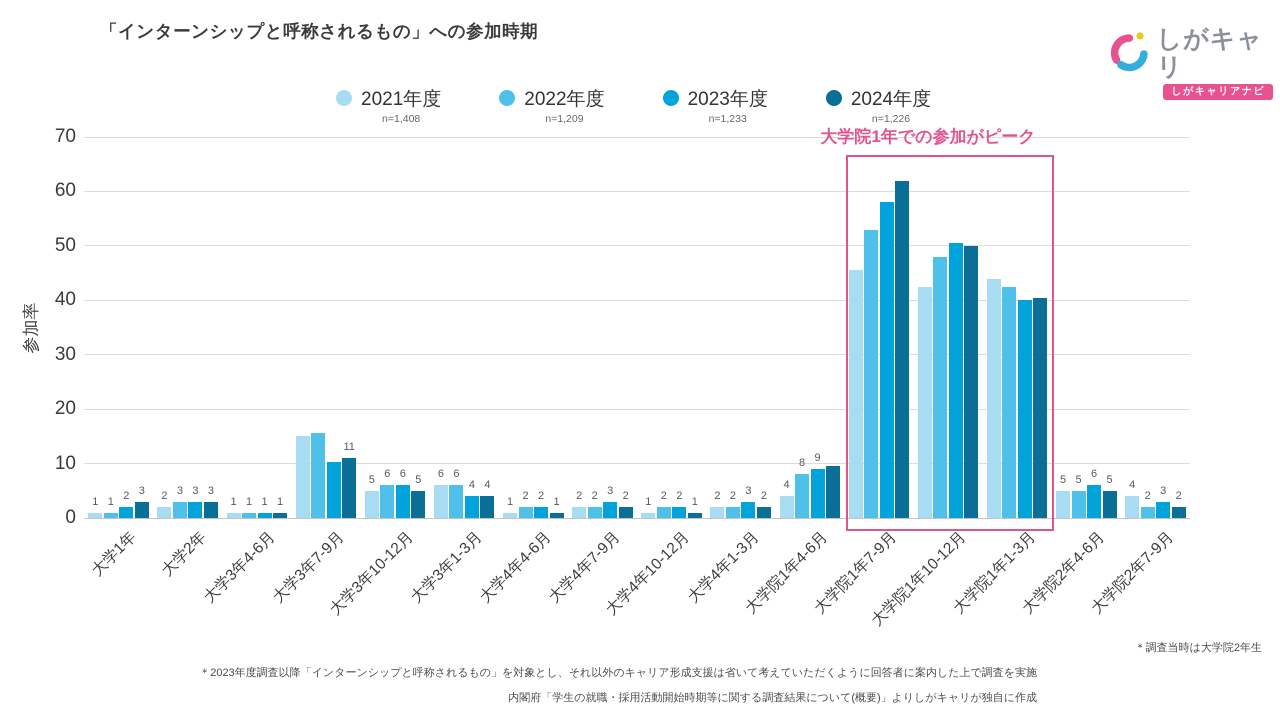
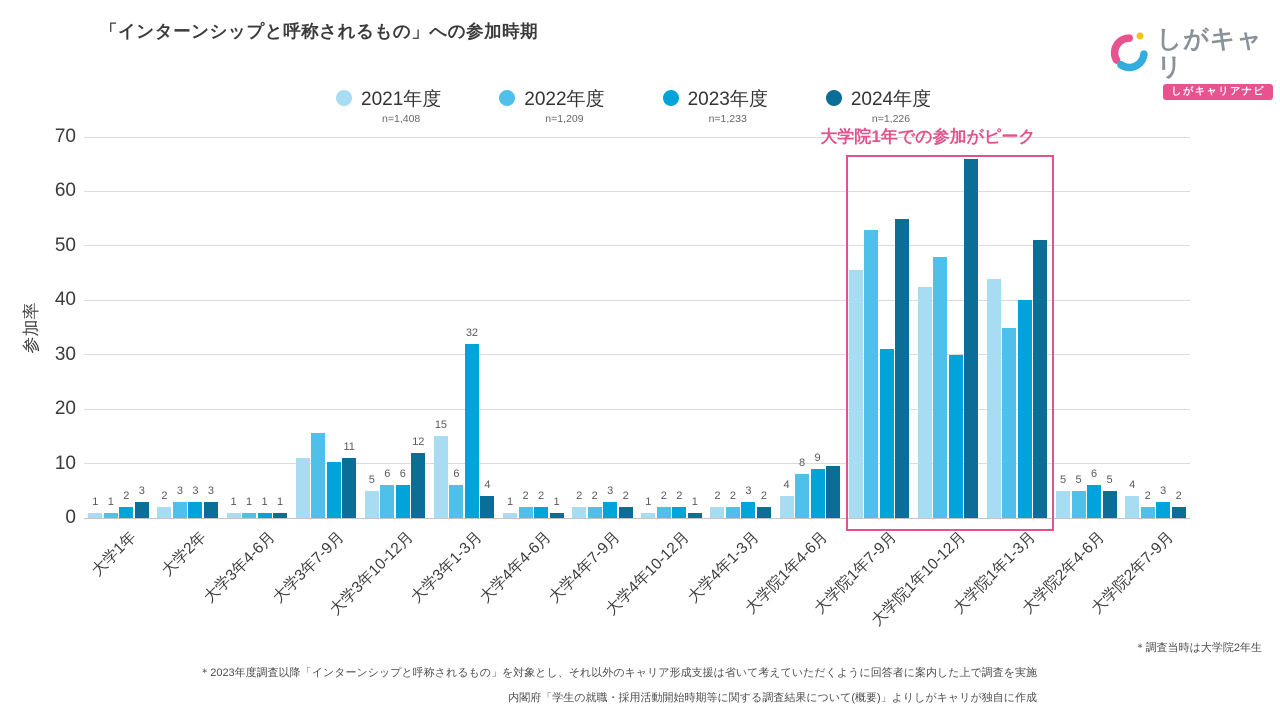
2021年度/大学3年7-9月: 15 -> 11
2024年度/大学3年10-12月: 5 -> 12
2021年度/大学3年1-3月: 6 -> 15
2023年度/大学3年1-3月: 4 -> 32
2023年度/大学院1年7-9月: 58 -> 31
2024年度/大学院1年7-9月: 62 -> 55
2023年度/大学院1年10-12月: 50 -> 30
2024年度/大学院1年10-12月: 50 -> 66
2022年度/大学院1年1-3月: 42 -> 35
2024年度/大学院1年1-3月: 40 -> 51
